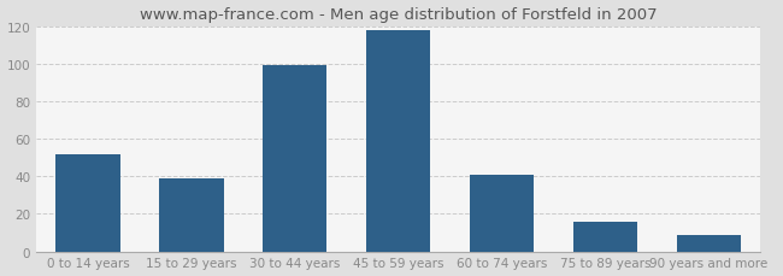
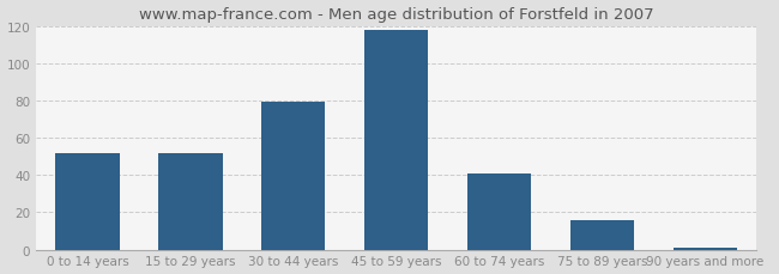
15 to 29 years: 39 -> 52
30 to 44 years: 99 -> 79
90 years and more: 9 -> 1
